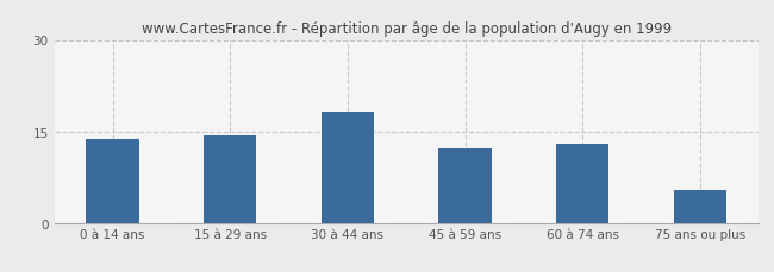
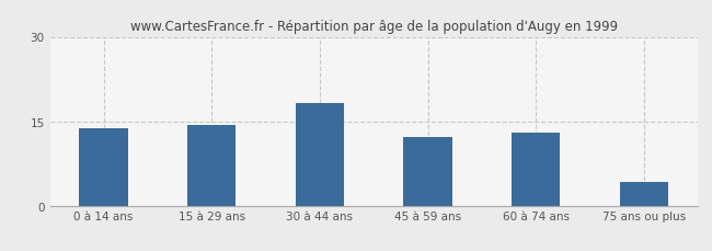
75 ans ou plus: 5.4 -> 4.2
